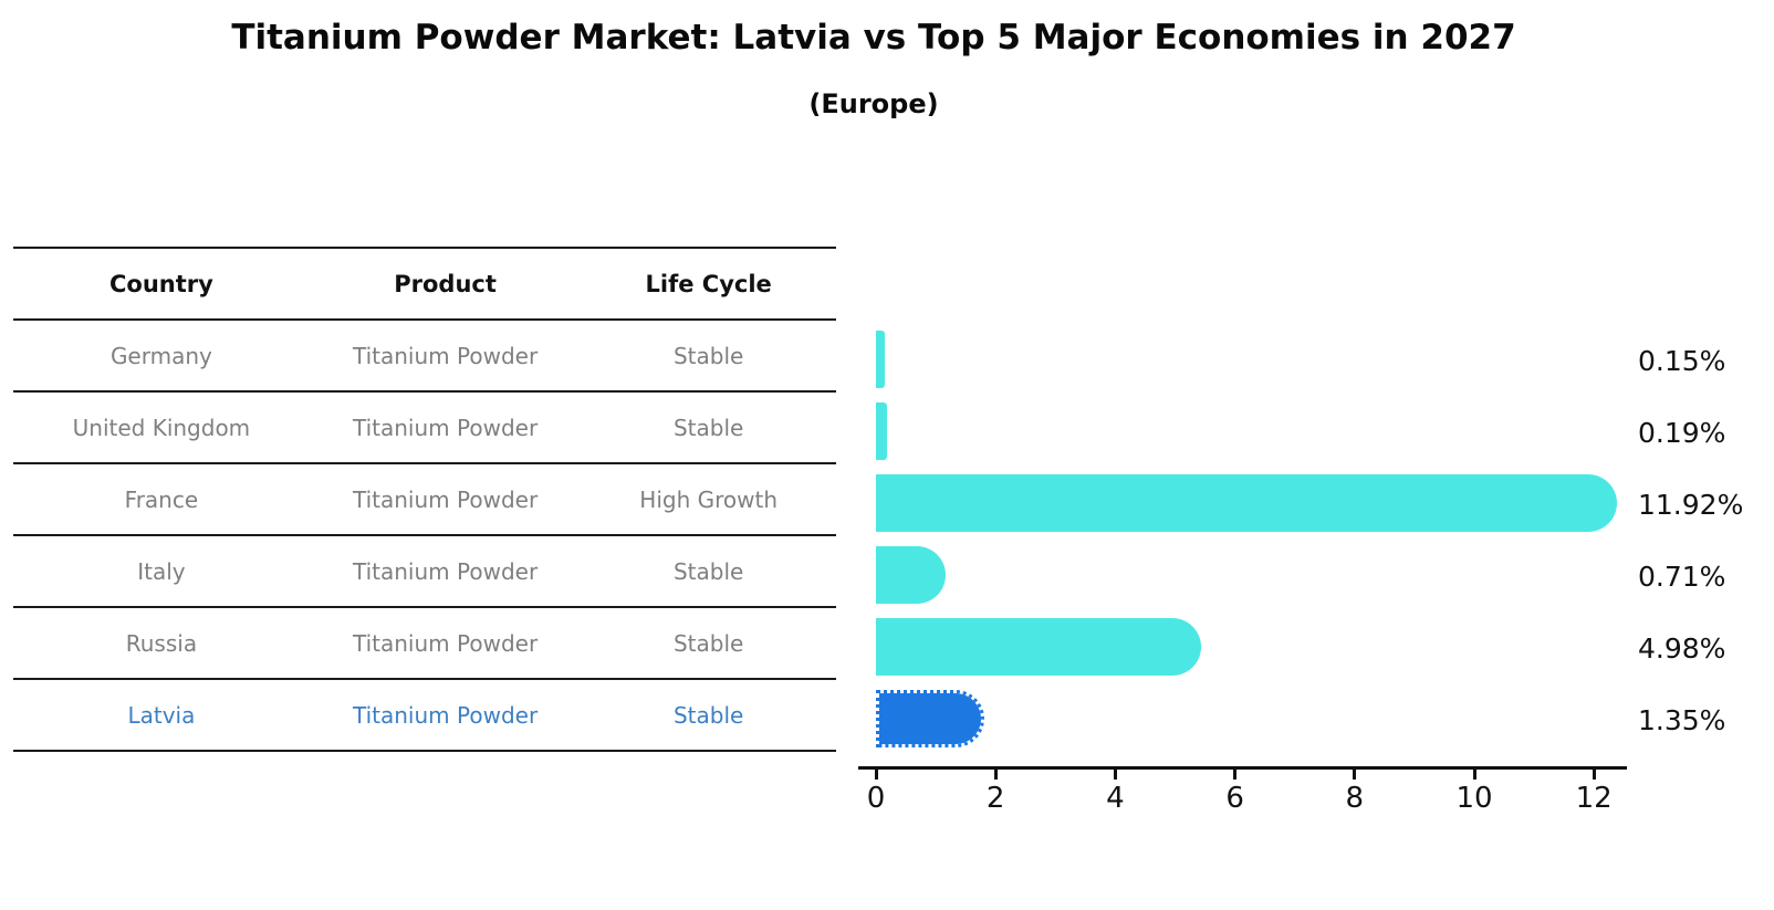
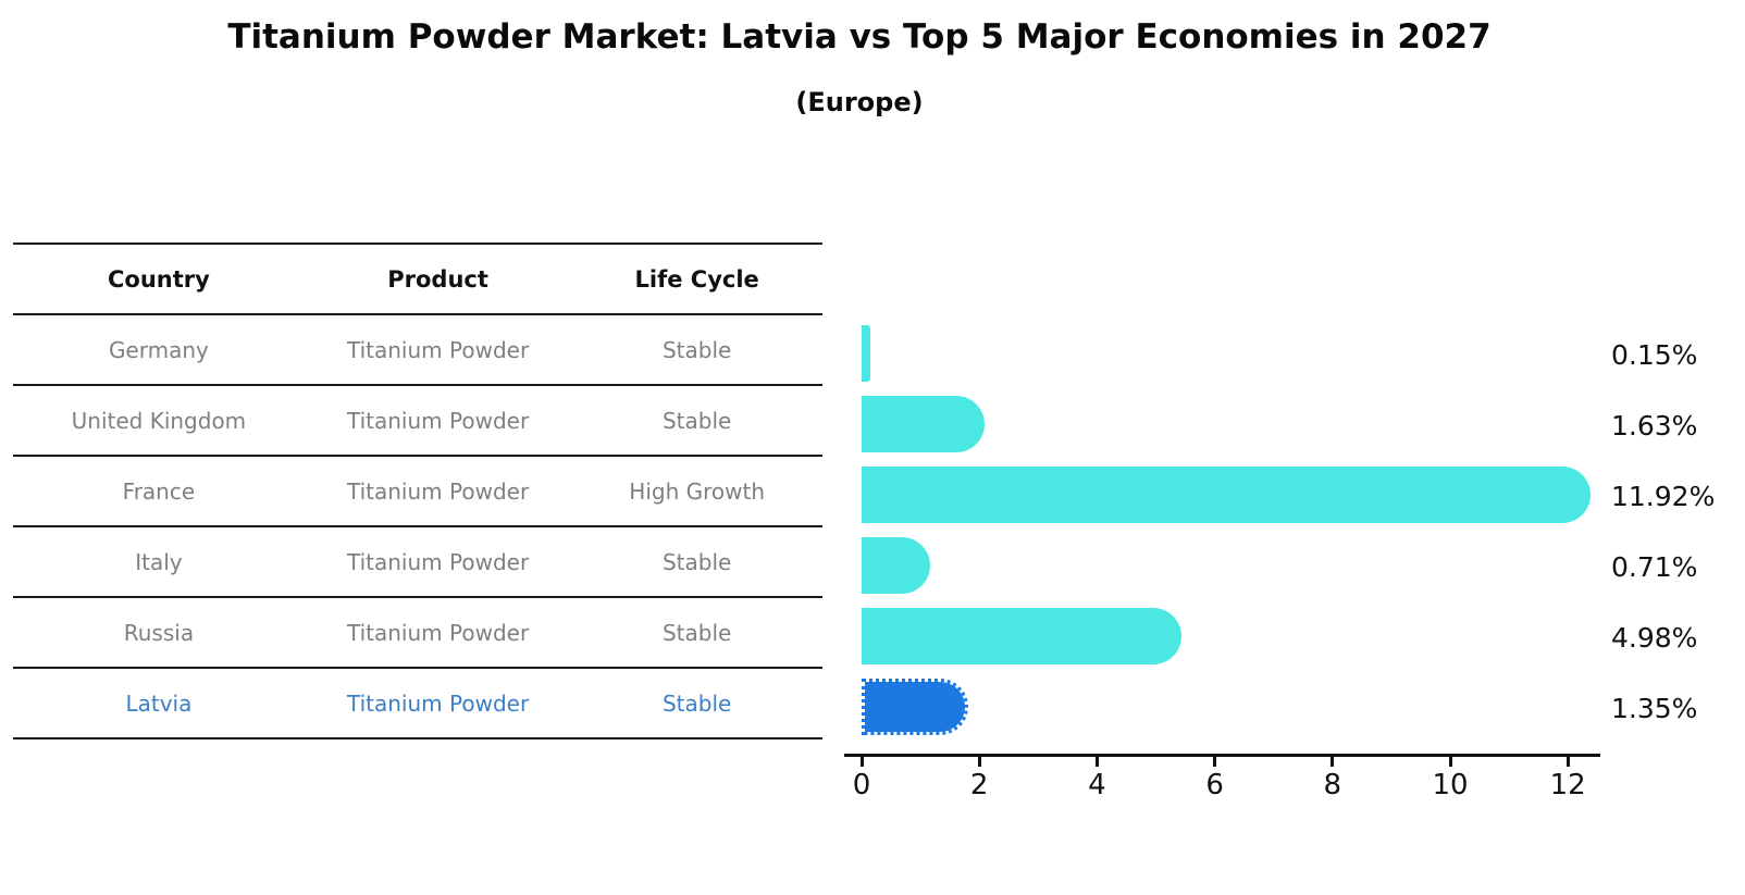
United Kingdom: 0.19% -> 1.63%
